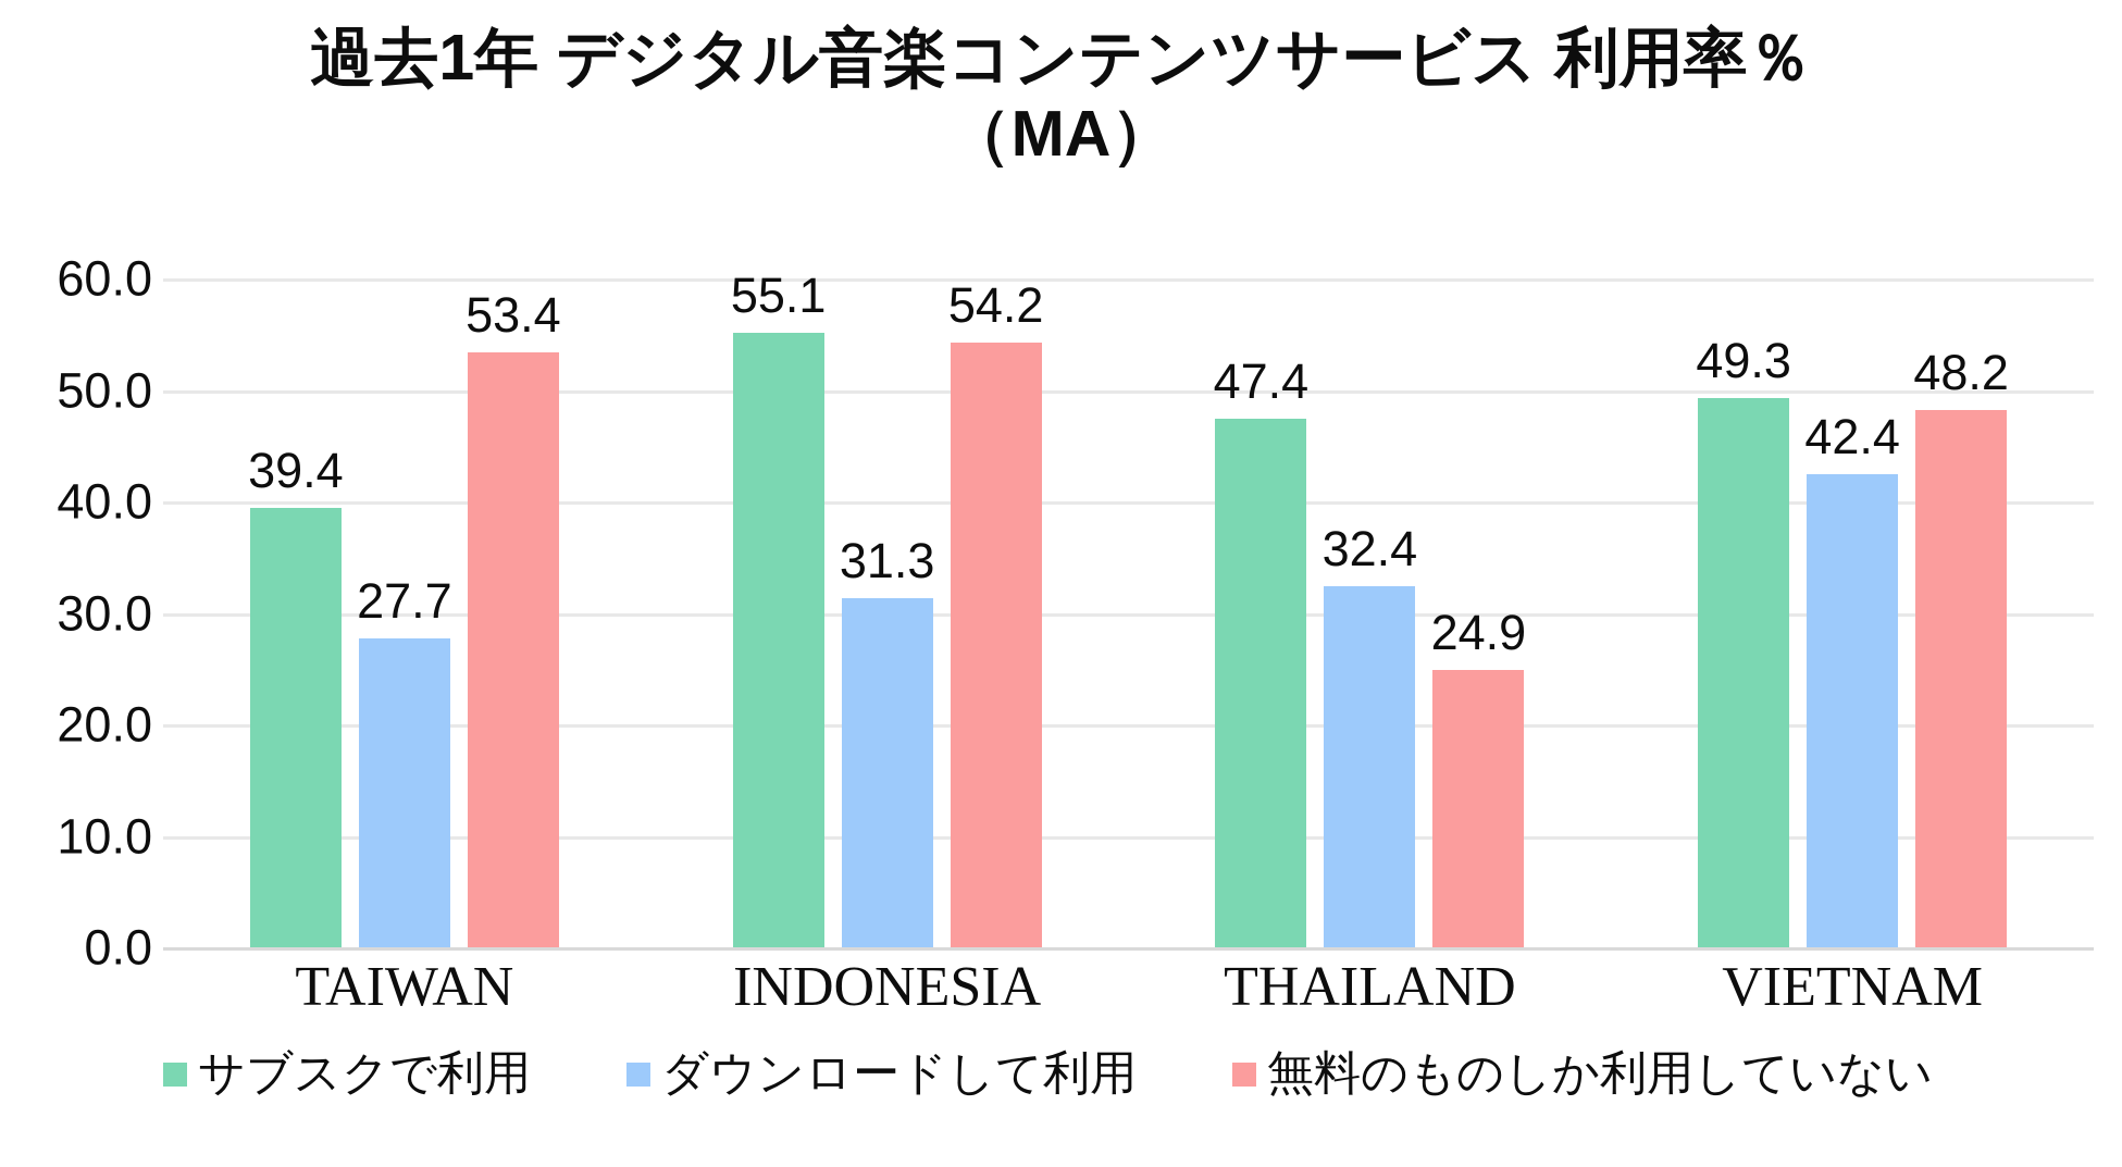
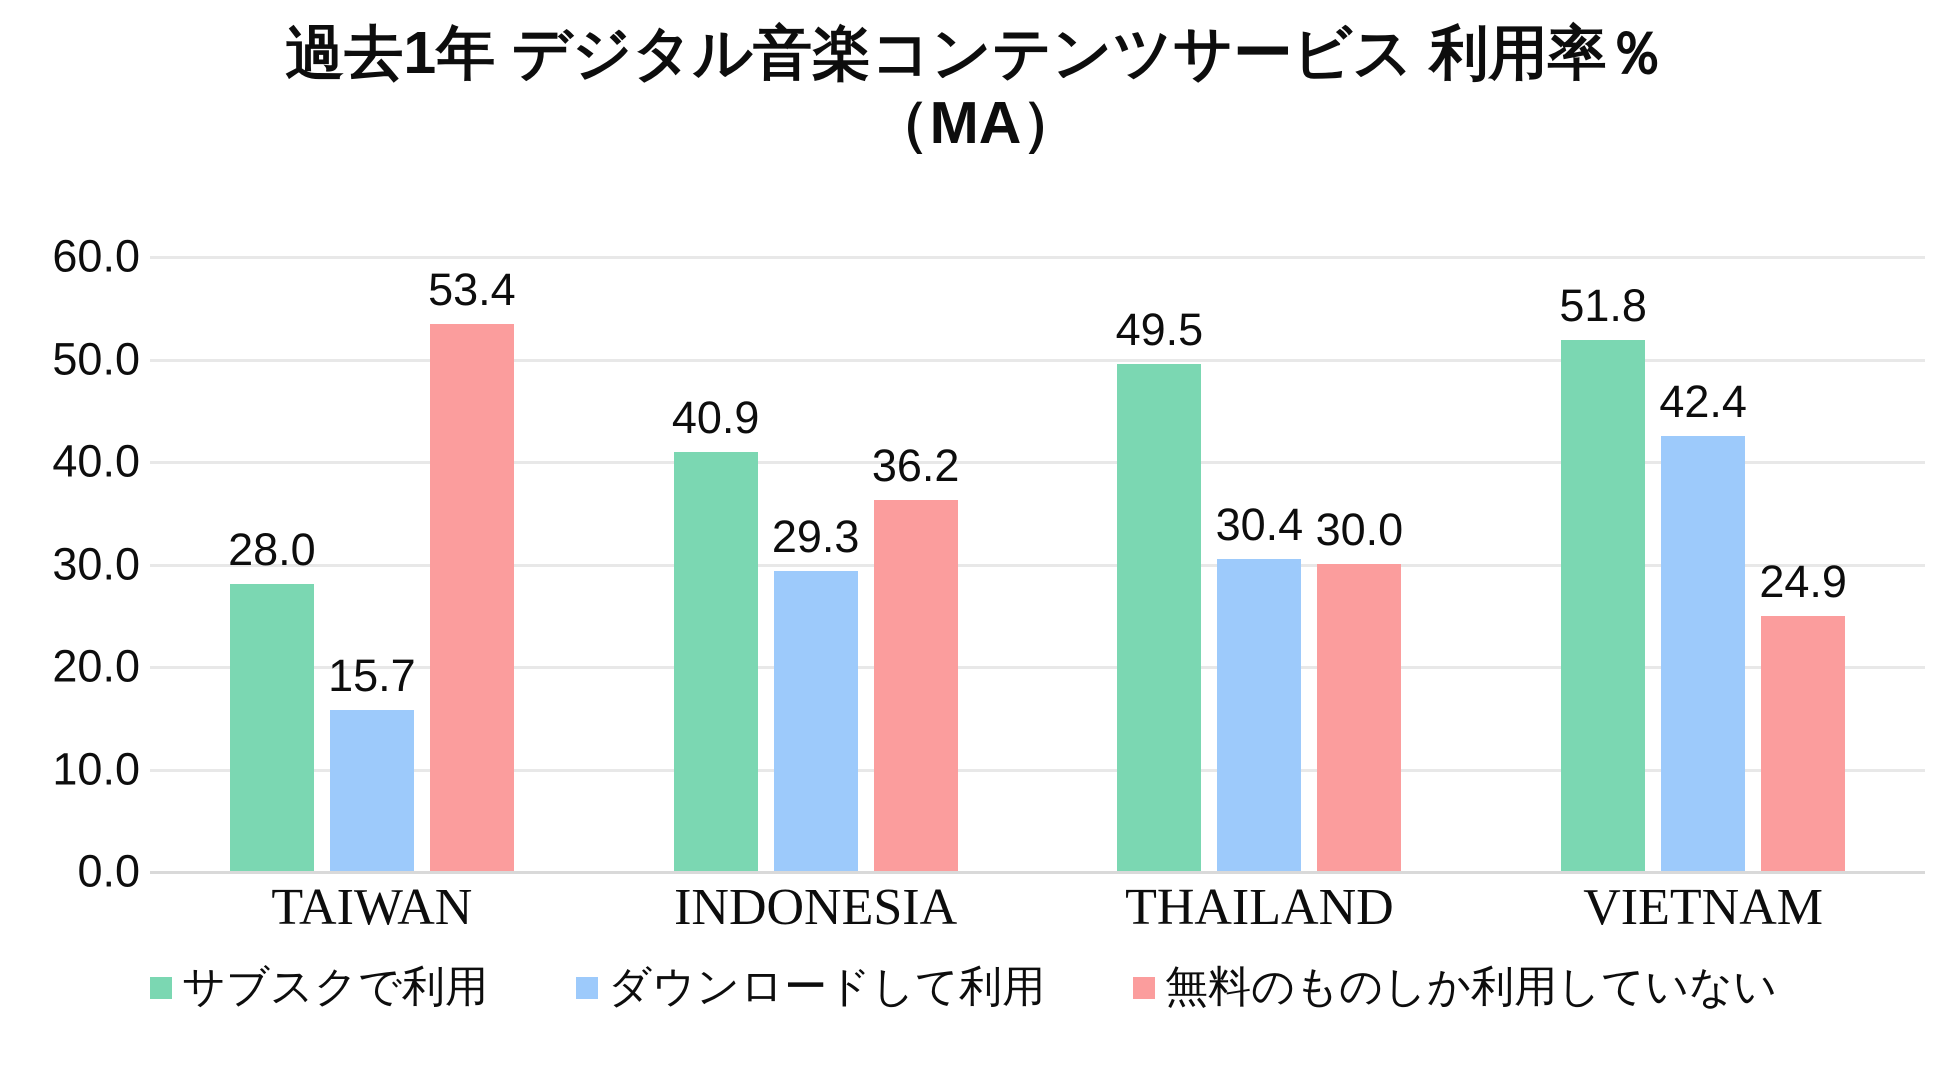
サブスクで利用/TAIWAN: 39.4 -> 28.0
ダウンロードして利用/TAIWAN: 27.7 -> 15.7
サブスクで利用/INDONESIA: 55.1 -> 40.9
ダウンロードして利用/INDONESIA: 31.3 -> 29.3
無料のものしか利用していない/INDONESIA: 54.2 -> 36.2
サブスクで利用/THAILAND: 47.4 -> 49.5
ダウンロードして利用/THAILAND: 32.4 -> 30.4
無料のものしか利用していない/THAILAND: 24.9 -> 30.0
サブスクで利用/VIETNAM: 49.3 -> 51.8
無料のものしか利用していない/VIETNAM: 48.2 -> 24.9
